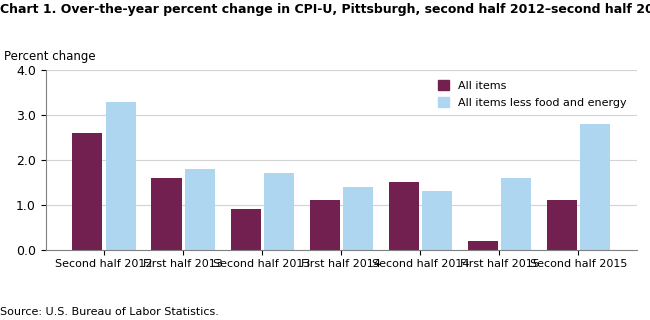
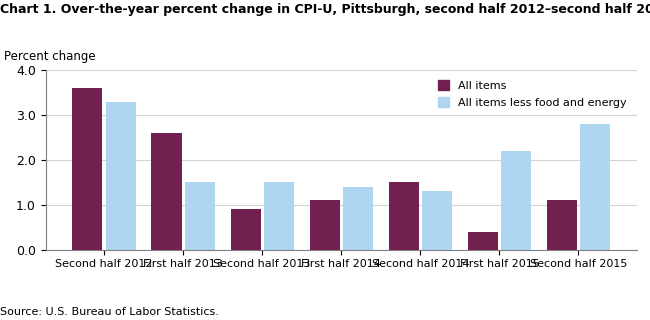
All items/Second half 2012: 2.6 -> 3.6
All items/First half 2013: 1.6 -> 2.6
All items less food and energy/First half 2013: 1.8 -> 1.5
All items less food and energy/Second half 2013: 1.7 -> 1.5
All items/First half 2015: 0.2 -> 0.4
All items less food and energy/First half 2015: 1.6 -> 2.2
